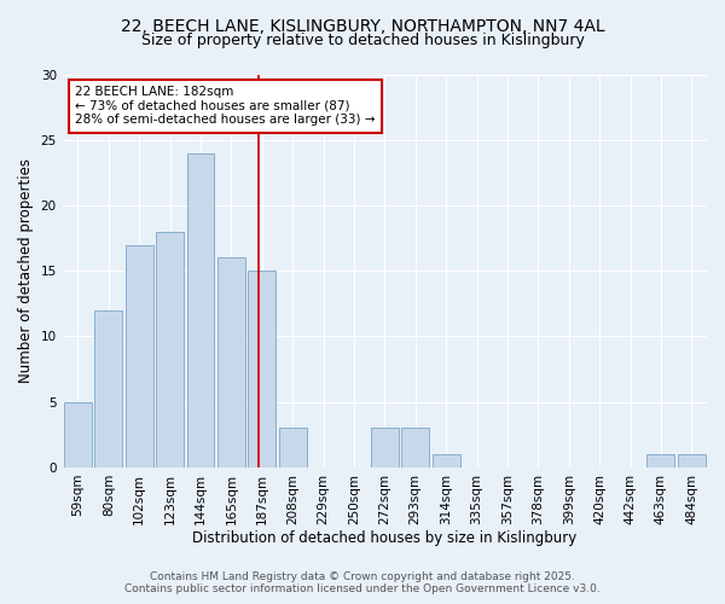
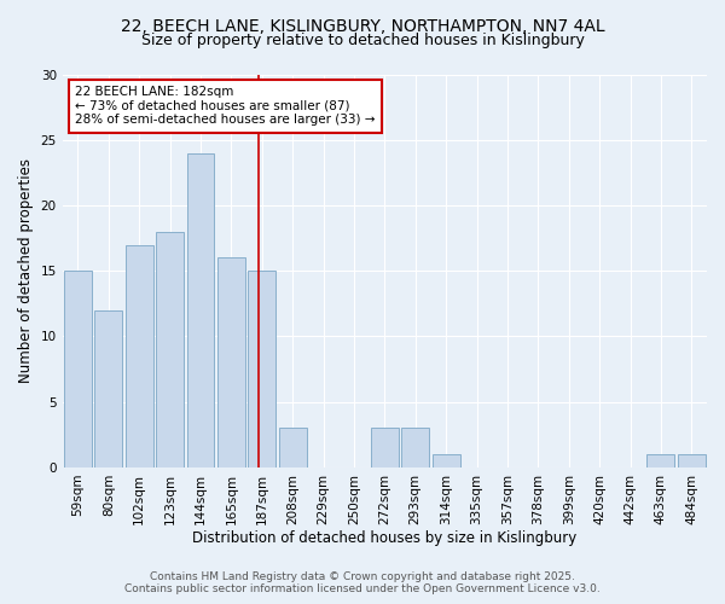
59sqm: 5 -> 15
